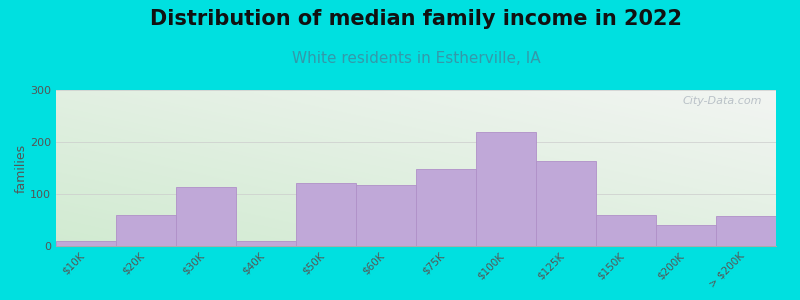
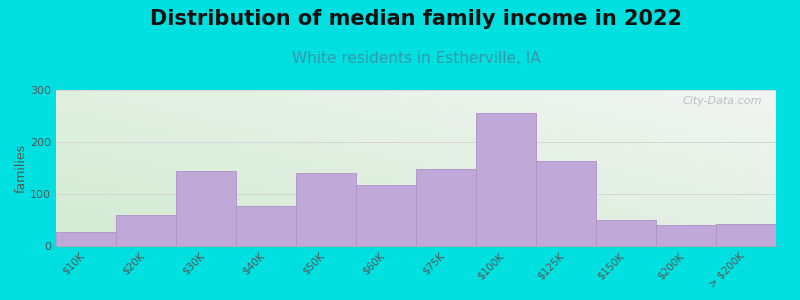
$10K: 10 -> 26
$30K: 113 -> 144
$40K: 10 -> 76
$50K: 122 -> 140
$100K: 220 -> 256
$150K: 60 -> 50
> $200K: 57 -> 42
